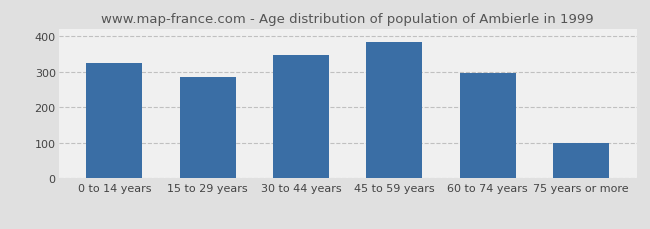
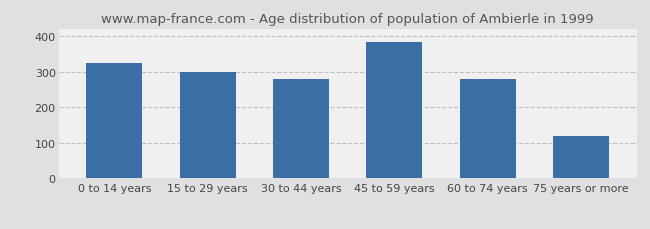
15 to 29 years: 285 -> 300
30 to 44 years: 347 -> 280
60 to 74 years: 295 -> 280
75 years or more: 100 -> 120
